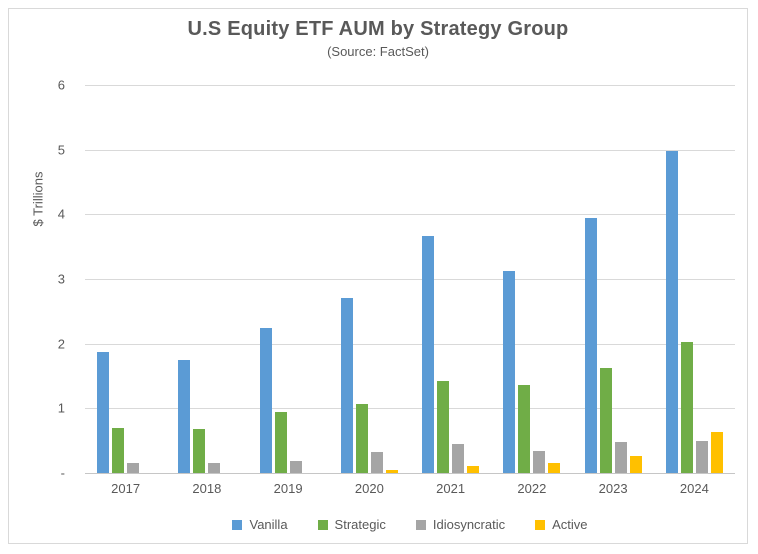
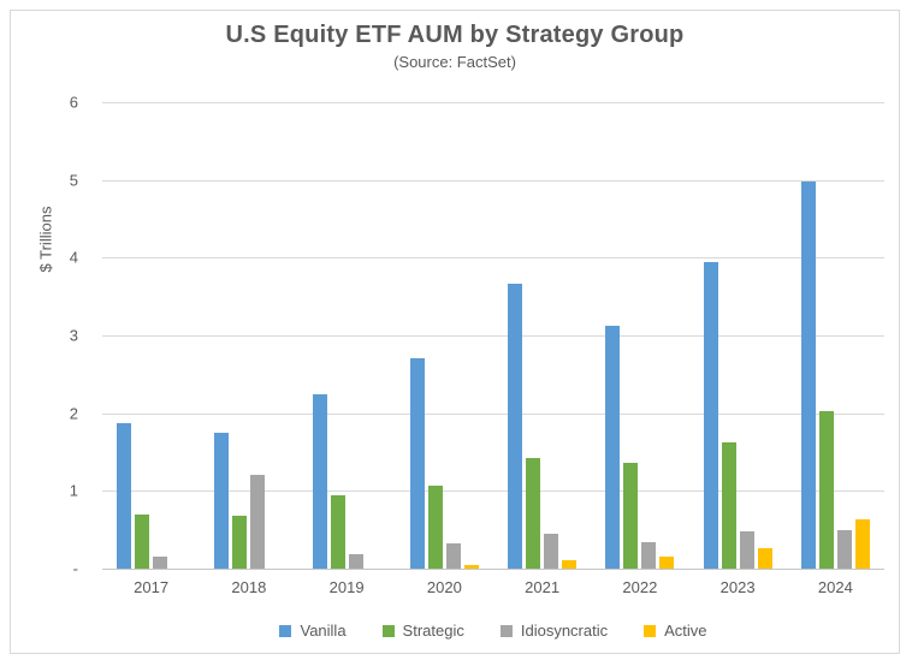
Idiosyncratic/2018: 0.1 -> 1.2
